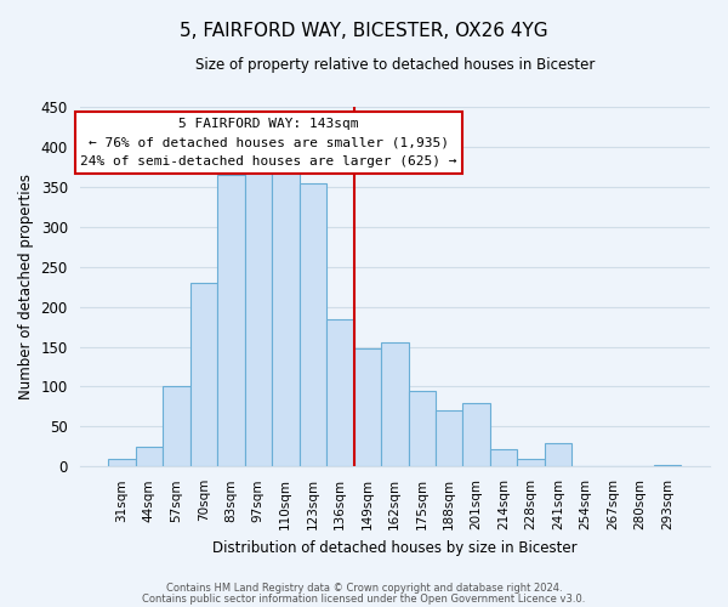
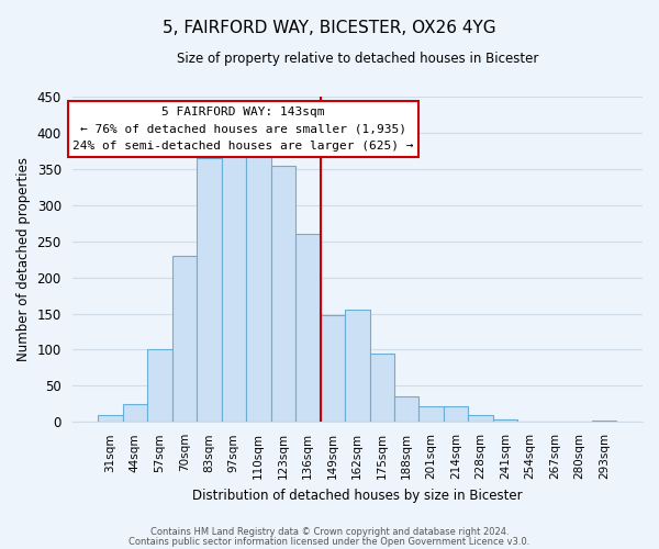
136sqm: 184 -> 260
188sqm: 70 -> 35
201sqm: 80 -> 22
241sqm: 30 -> 3
